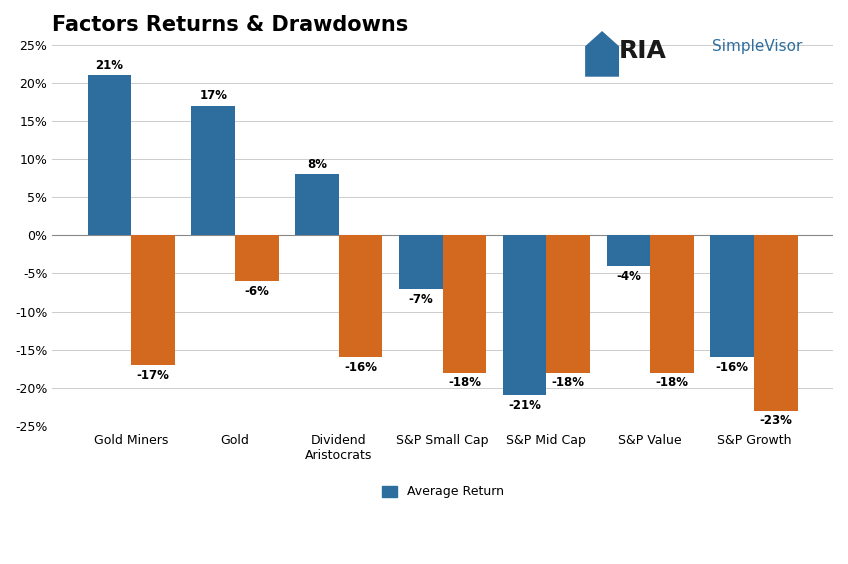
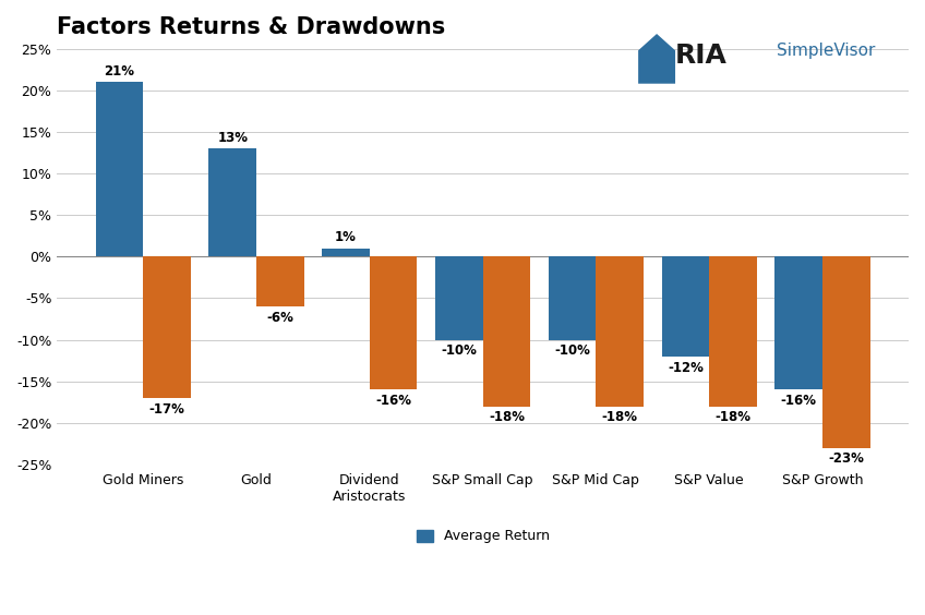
Average Return/Gold: 17% -> 13%
Average Return/Dividend Aristocrats: 8% -> 1%
Average Return/S&P Small Cap: -7% -> -10%
Average Return/S&P Mid Cap: -21% -> -10%
Average Return/S&P Value: -4% -> -12%
